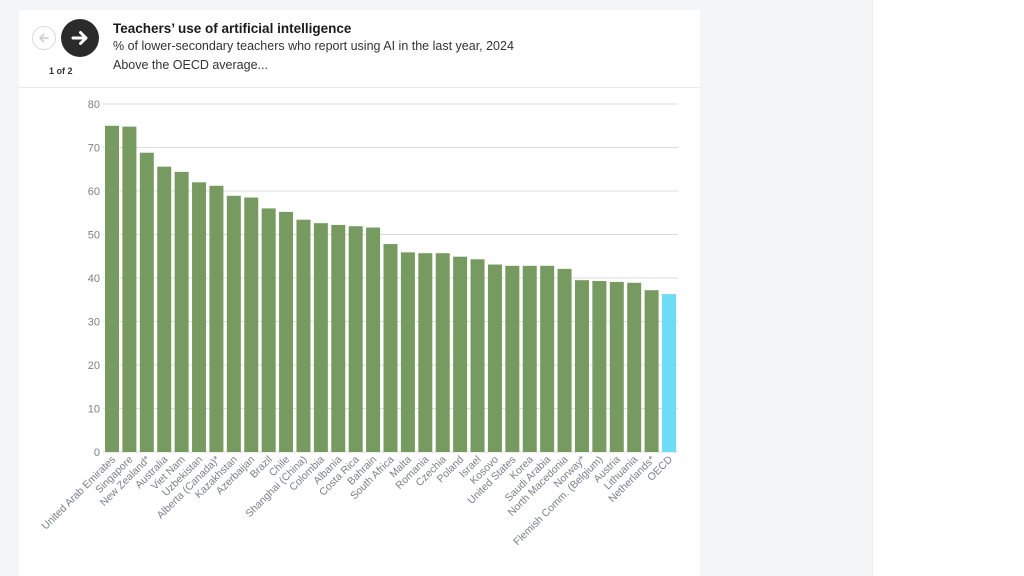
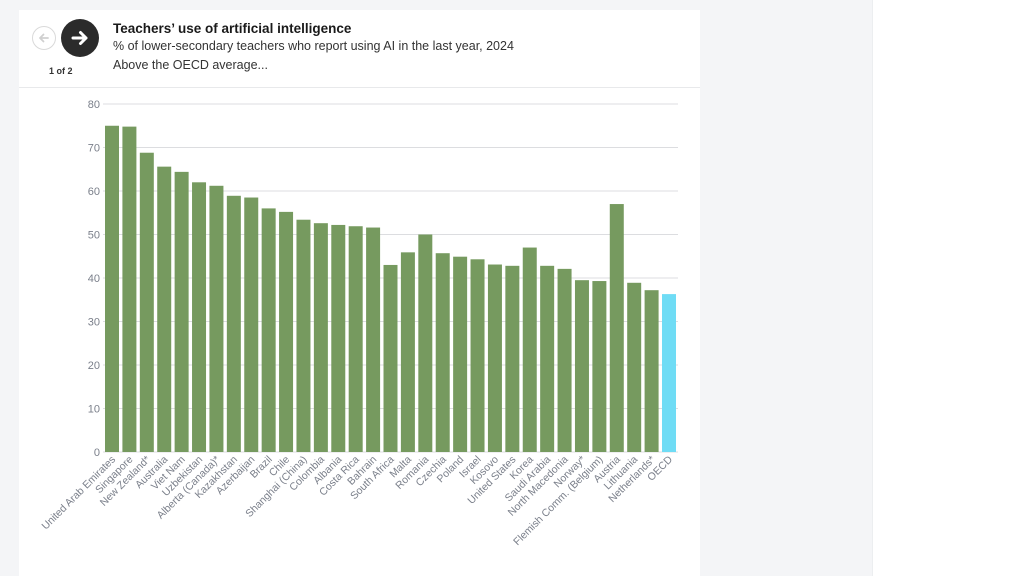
South Africa: 48 -> 43
Romania: 46 -> 50
Korea: 43 -> 47
Austria: 39 -> 57
